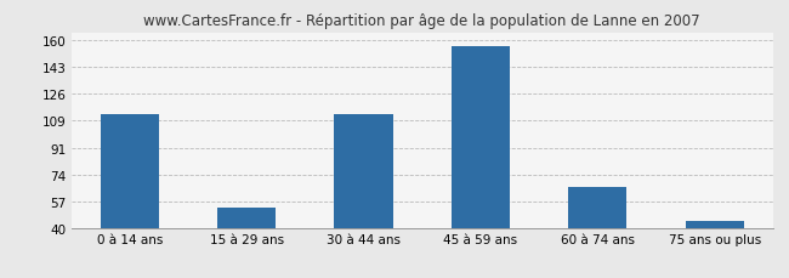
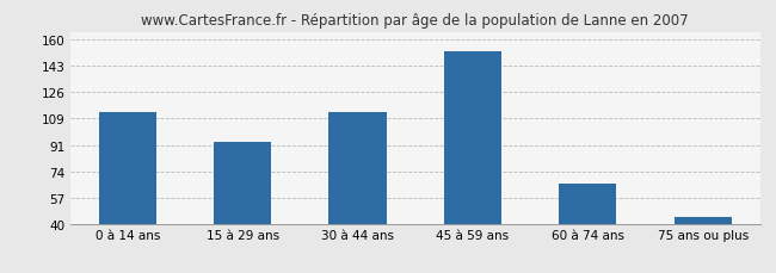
15 à 29 ans: 53 -> 93
45 à 59 ans: 156 -> 152
